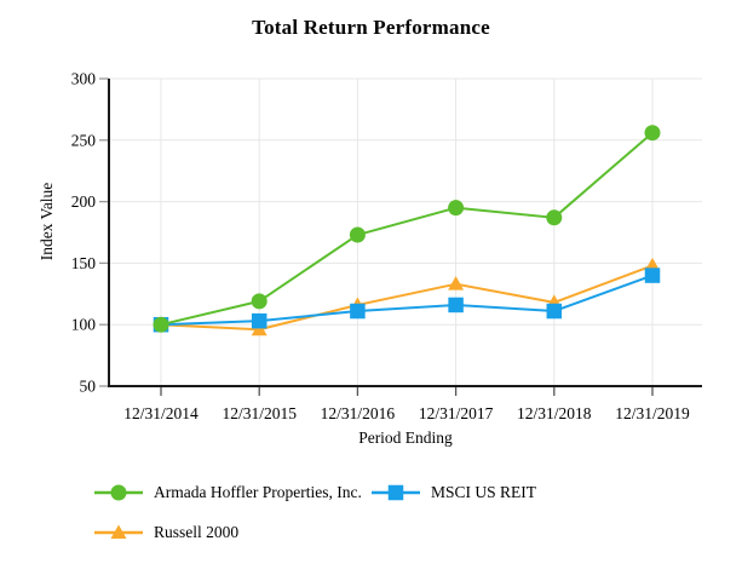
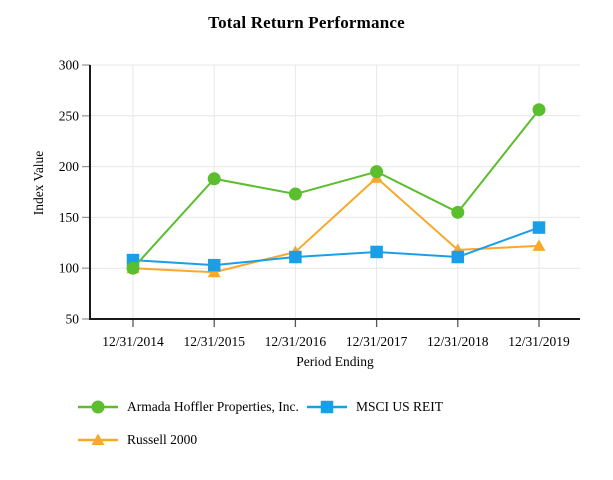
MSCI US REIT/12/31/2014: 100 -> 108
Armada Hoffler Properties, Inc./12/31/2015: 119 -> 188
Russell 2000/12/31/2017: 133 -> 189
Armada Hoffler Properties, Inc./12/31/2018: 187 -> 155
Russell 2000/12/31/2019: 148 -> 122
